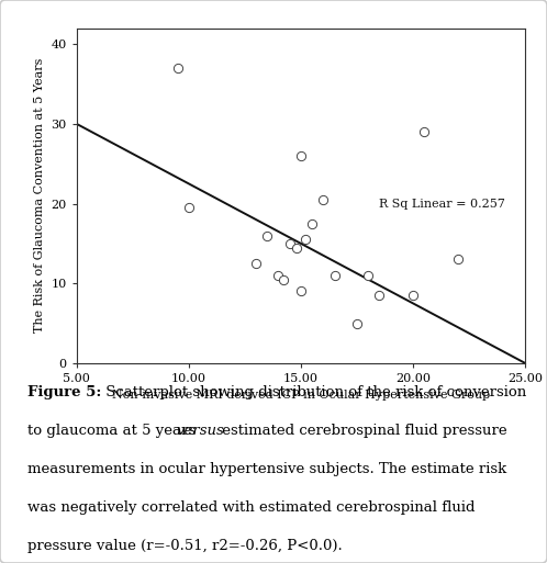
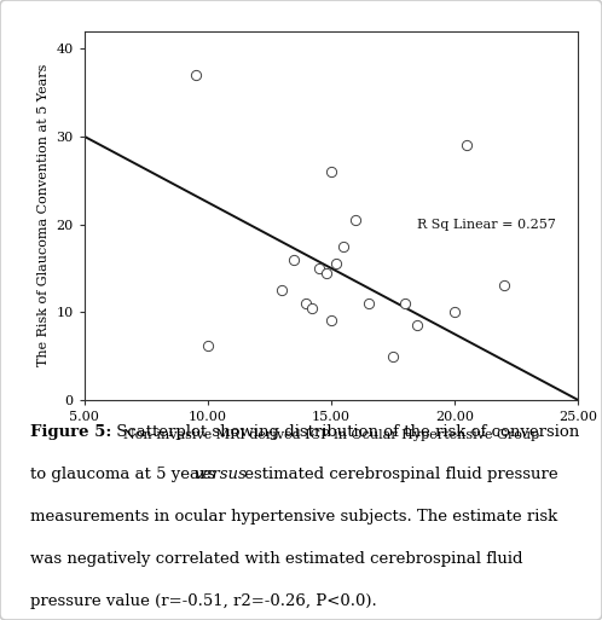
10.00: 19.5 -> 6.2
20.00: 8.5 -> 10.0
